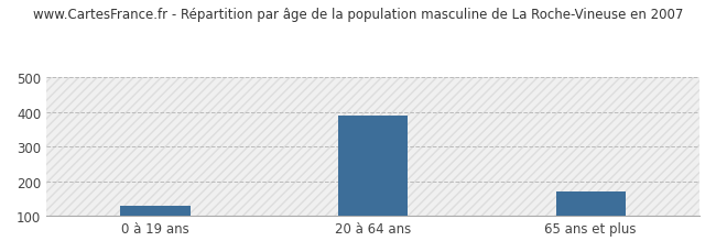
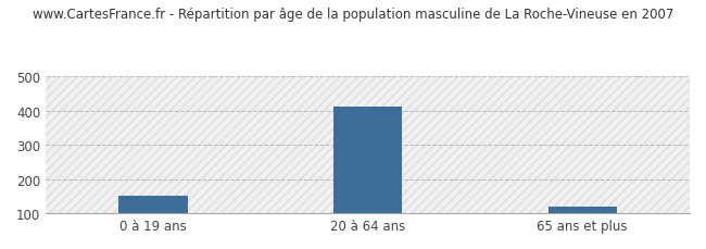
0 à 19 ans: 130 -> 150
20 à 64 ans: 390 -> 410
65 ans et plus: 170 -> 120
